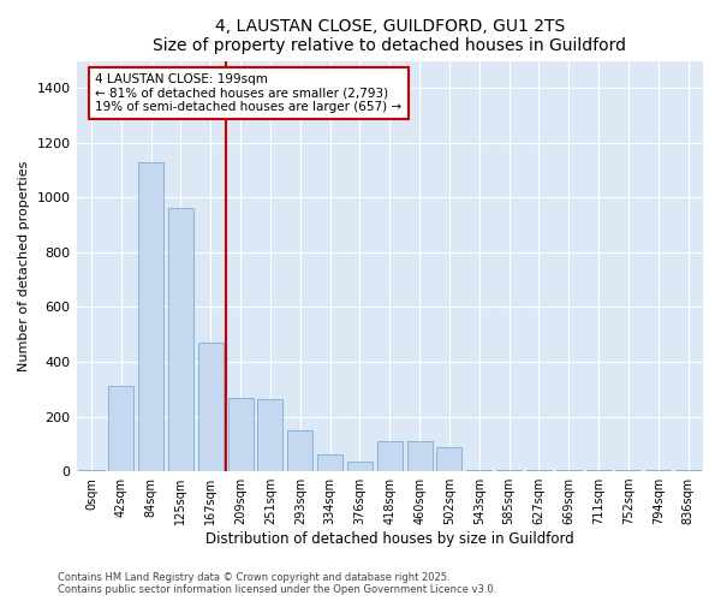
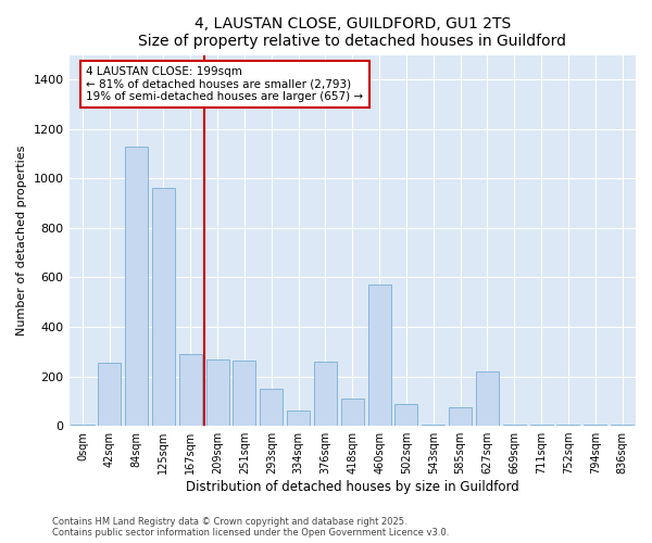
42sqm: 310 -> 255
167sqm: 470 -> 290
376sqm: 35 -> 260
460sqm: 110 -> 570
585sqm: 5 -> 75
627sqm: 5 -> 220
